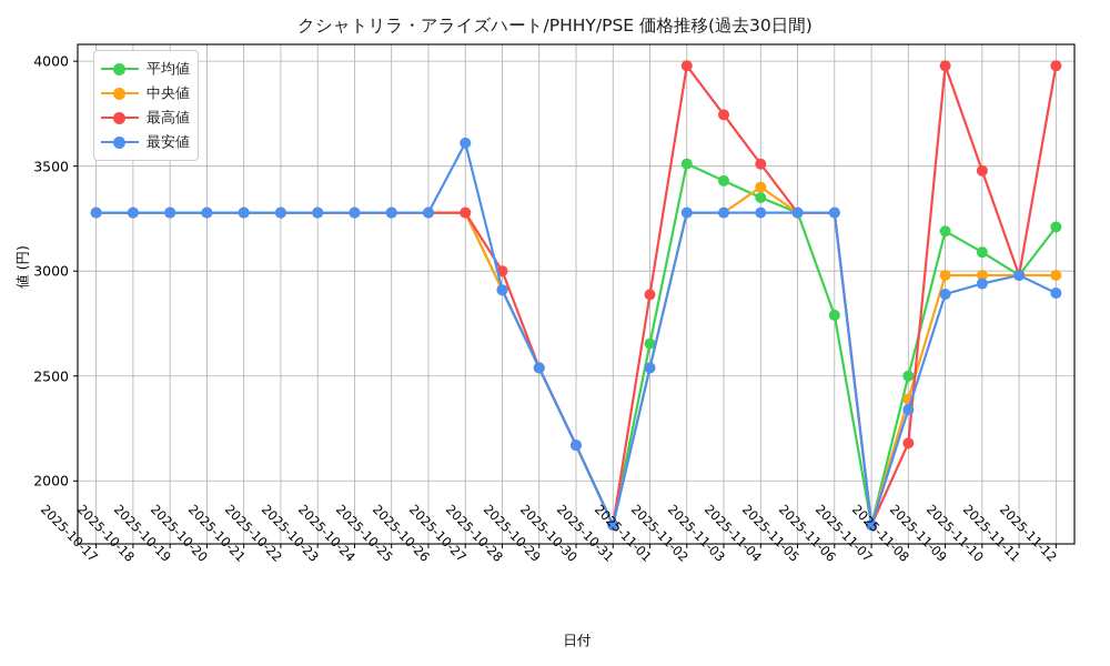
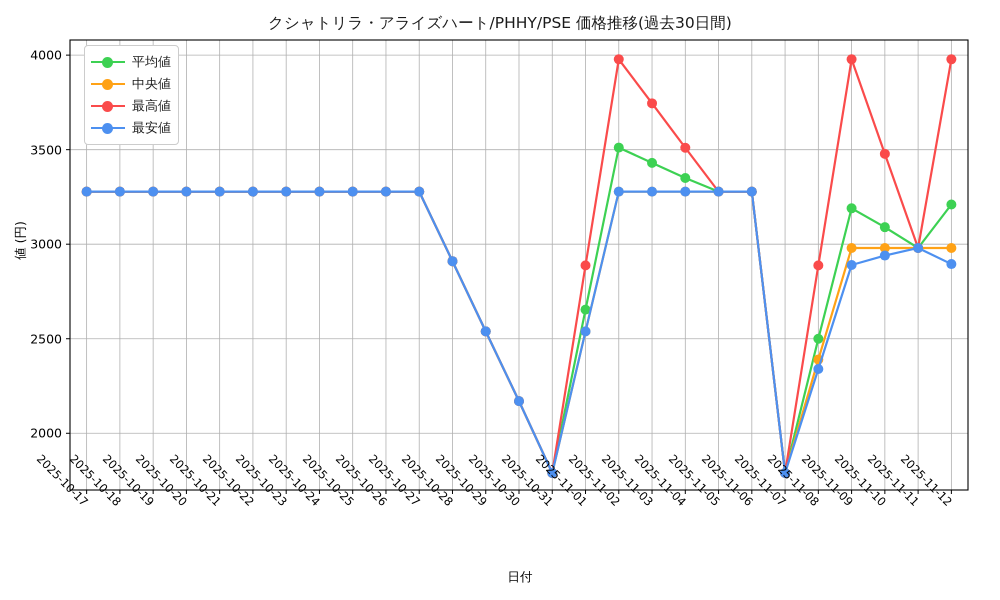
最安値/2025-10-27: 3610 -> 3280
最高値/2025-10-28: 3000 -> 2910
中央値/2025-11-04: 3400 -> 3280
平均値/2025-11-06: 2790 -> 3280
最高値/2025-11-08: 2180 -> 2890
